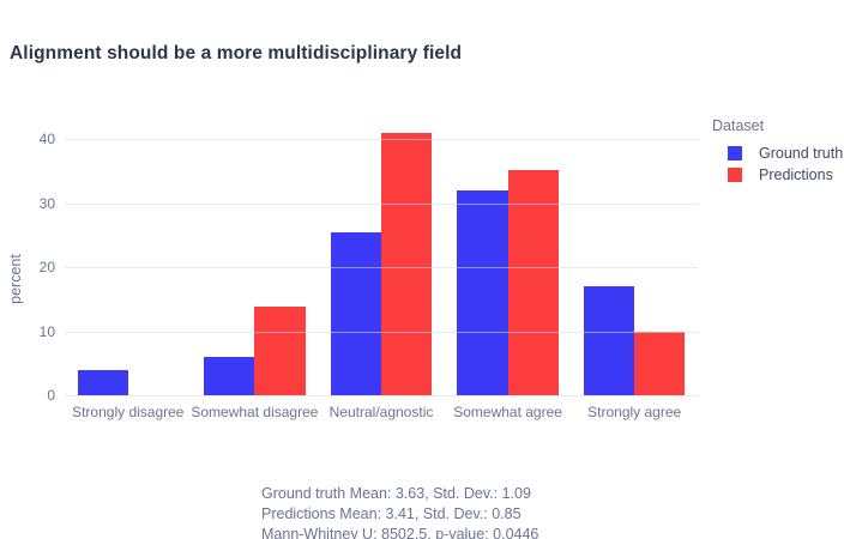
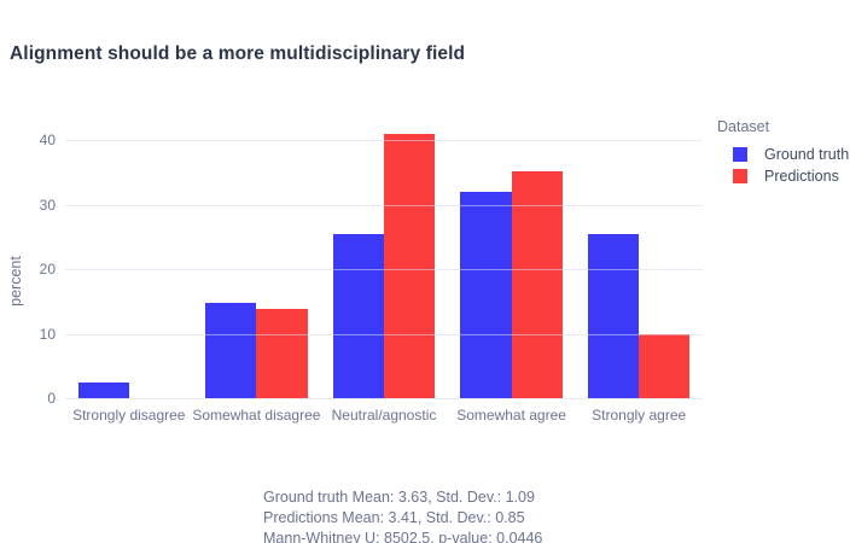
Ground truth/Strongly disagree: 4 -> 2
Ground truth/Somewhat disagree: 6 -> 15
Ground truth/Strongly agree: 17 -> 25
